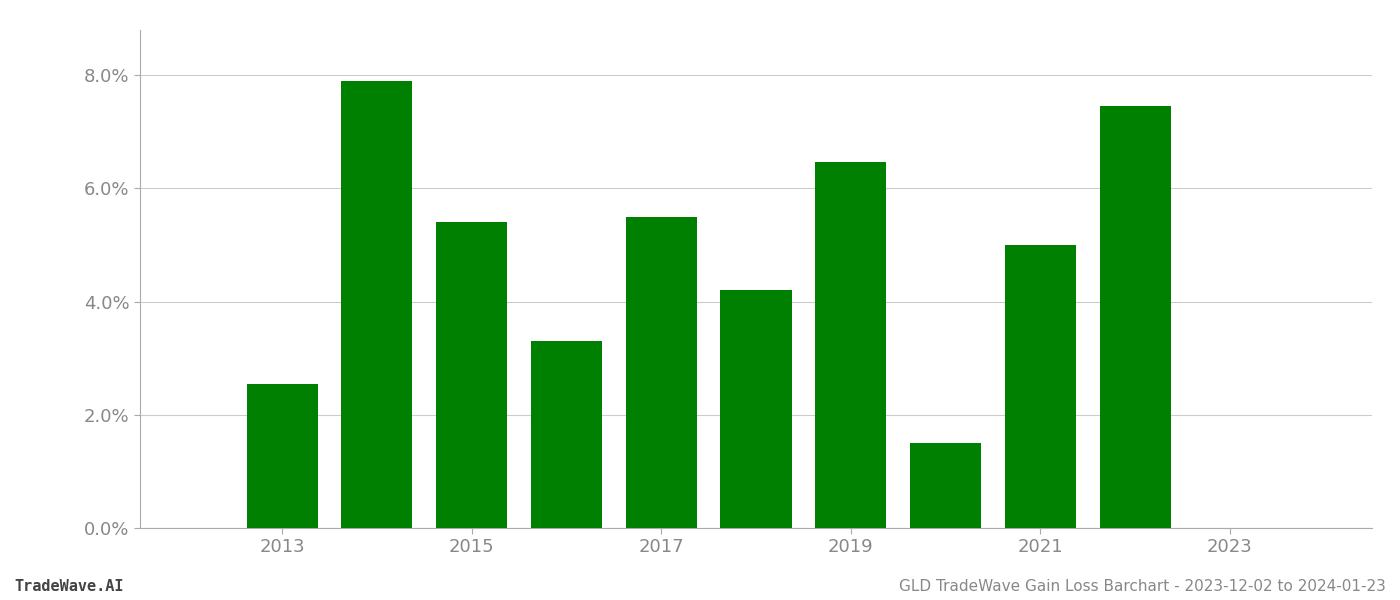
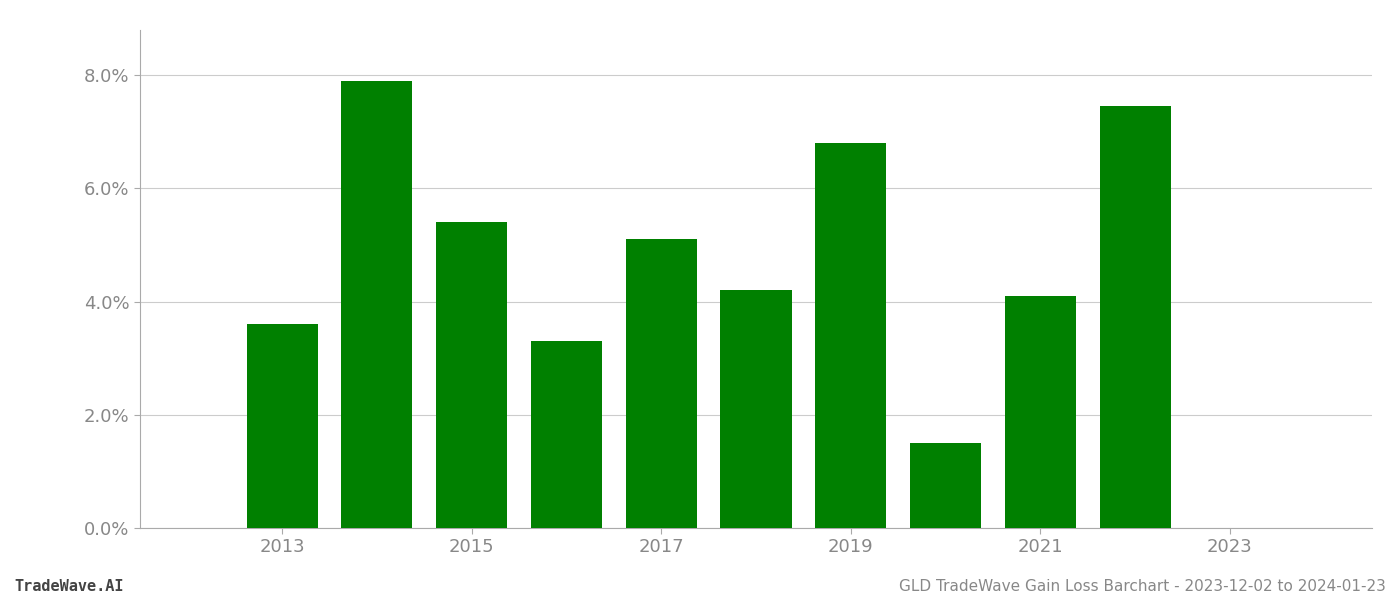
2013: 2.54% -> 3.60%
2017: 5.50% -> 5.10%
2019: 6.46% -> 6.80%
2021: 5.00% -> 4.10%
